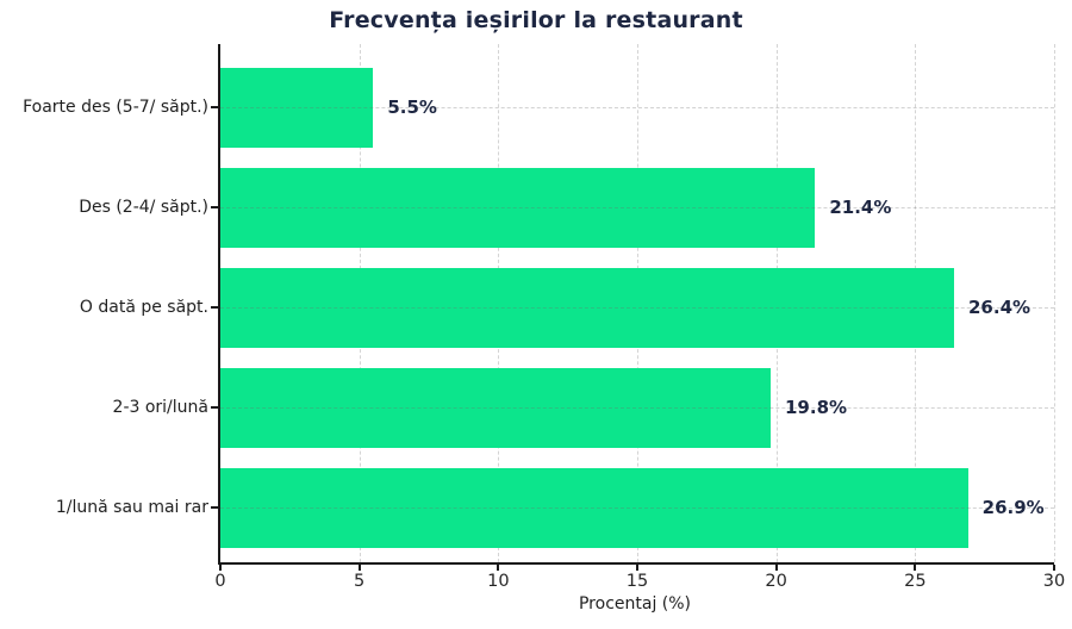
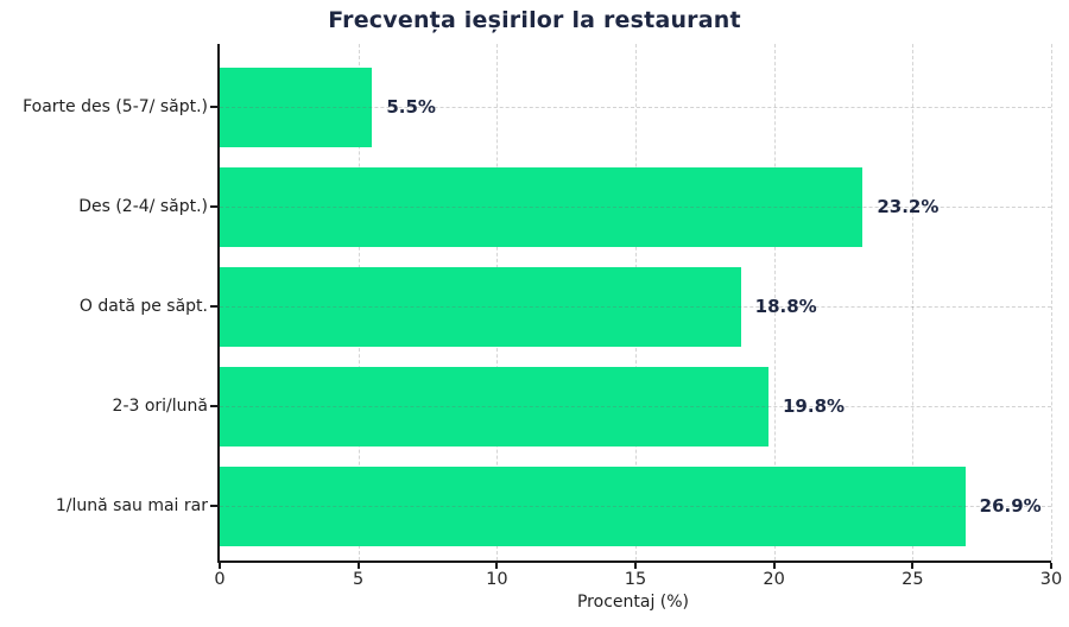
Des (2-4/ săpt.): 21.4% -> 23.2%
O dată pe săpt.: 26.4% -> 18.8%
